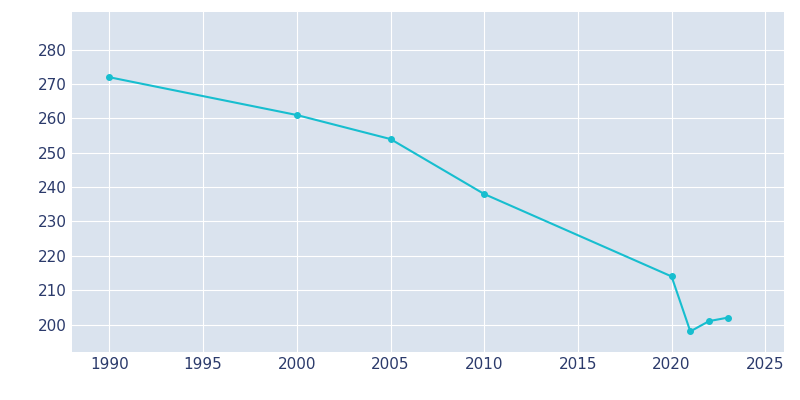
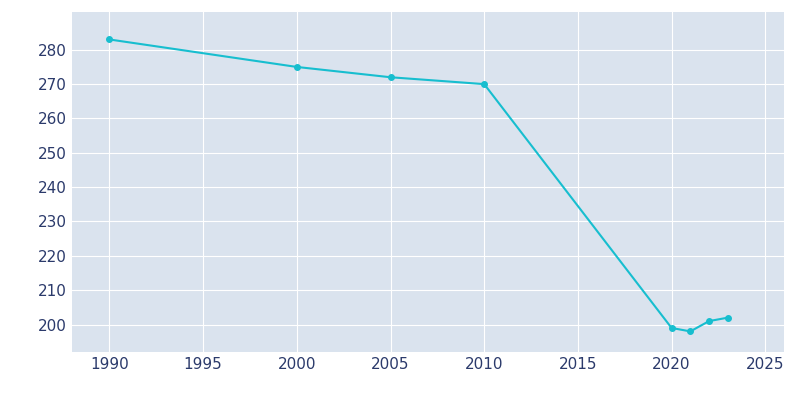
1990: 272 -> 283
2000: 261 -> 275
2005: 254 -> 272
2010: 238 -> 270
2020: 214 -> 199
